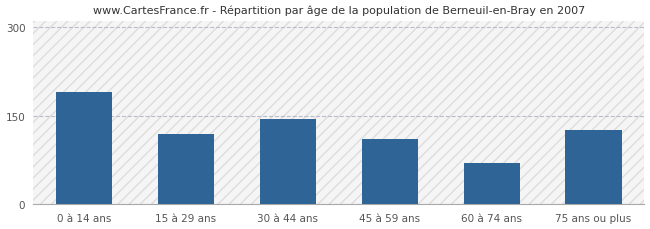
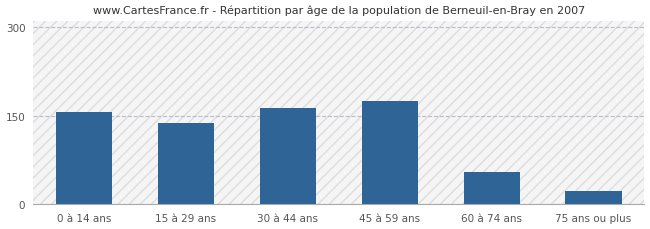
0 à 14 ans: 190 -> 157
15 à 29 ans: 120 -> 138
30 à 44 ans: 144 -> 163
45 à 59 ans: 110 -> 175
60 à 74 ans: 70 -> 55
75 ans ou plus: 126 -> 22
